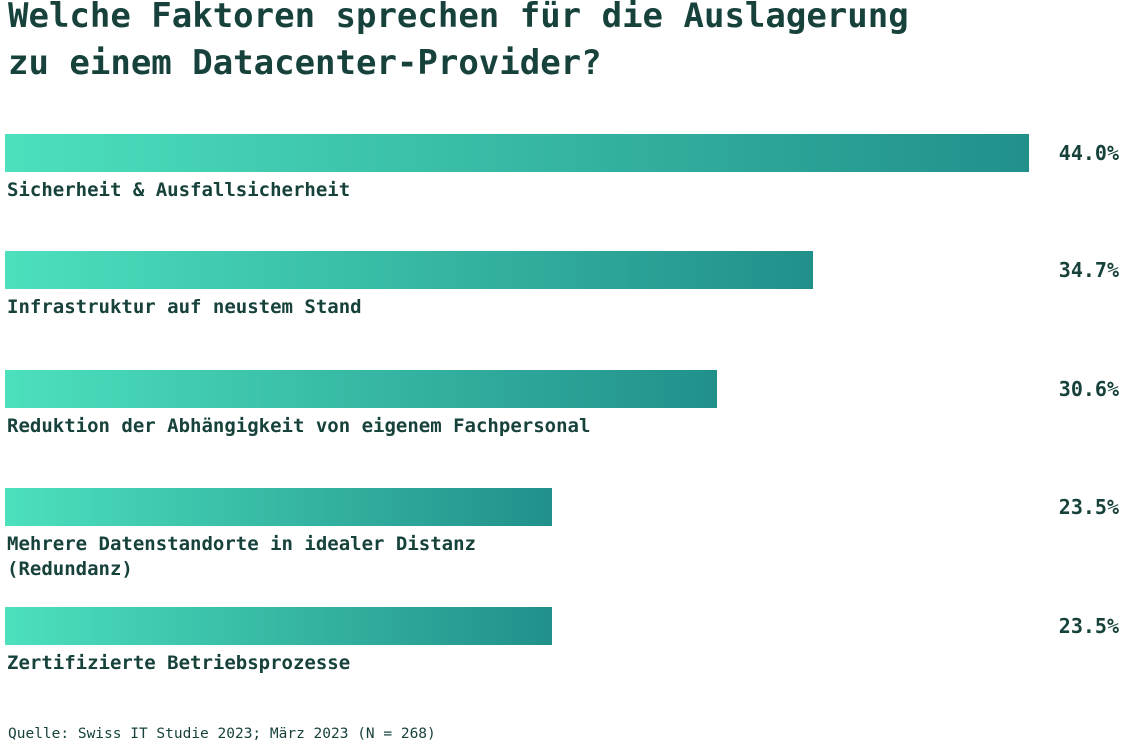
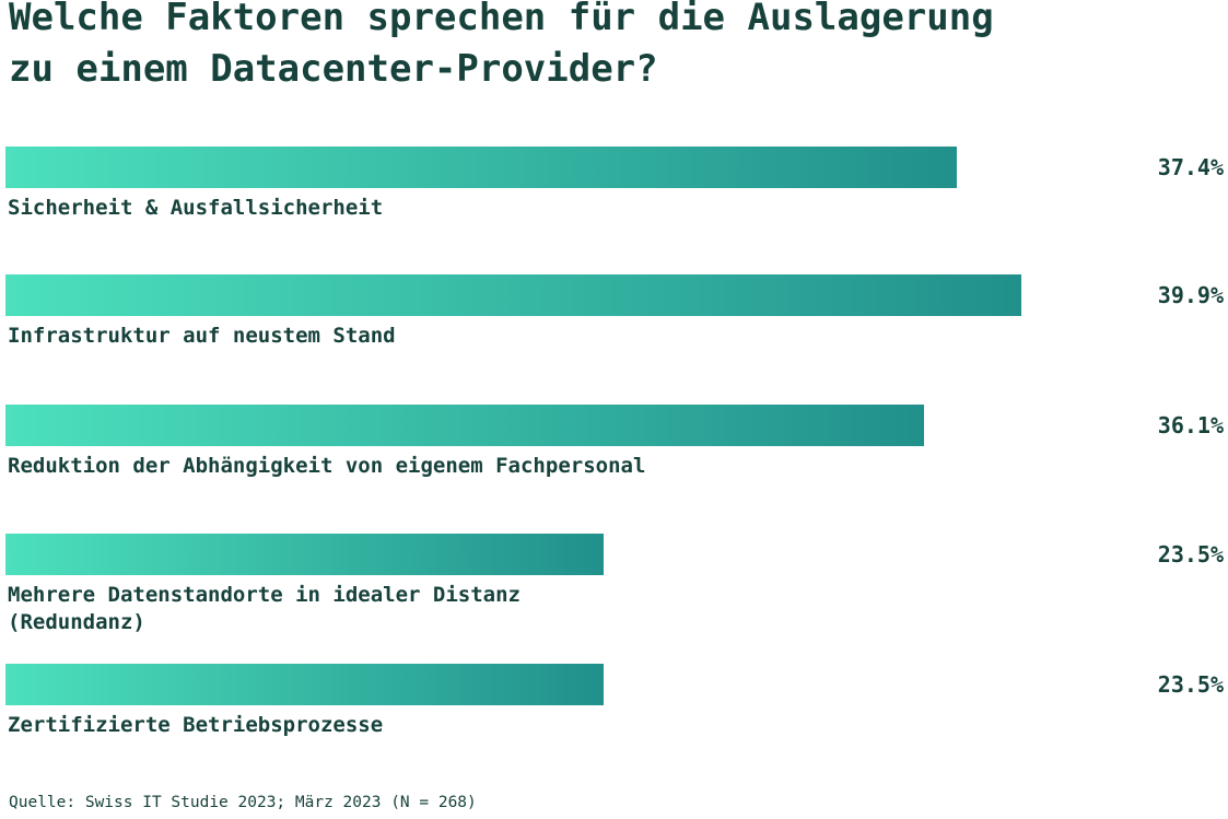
Sicherheit & Ausfallsicherheit: 44.0% -> 37.4%
Infrastruktur auf neustem Stand: 34.7% -> 39.9%
Reduktion der Abhängigkeit von eigenem Fachpersonal: 30.6% -> 36.1%
